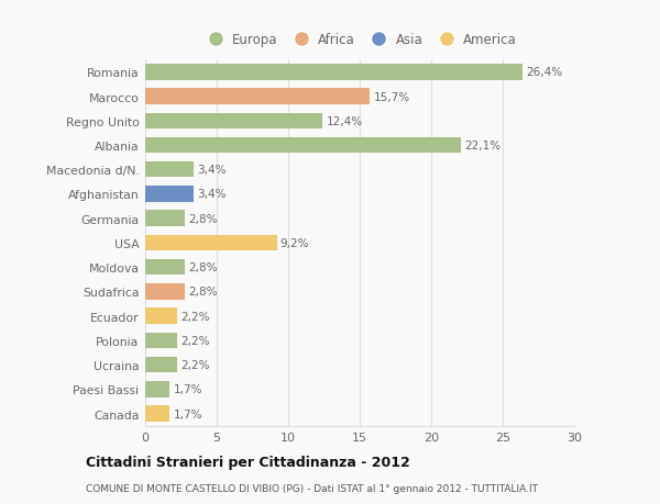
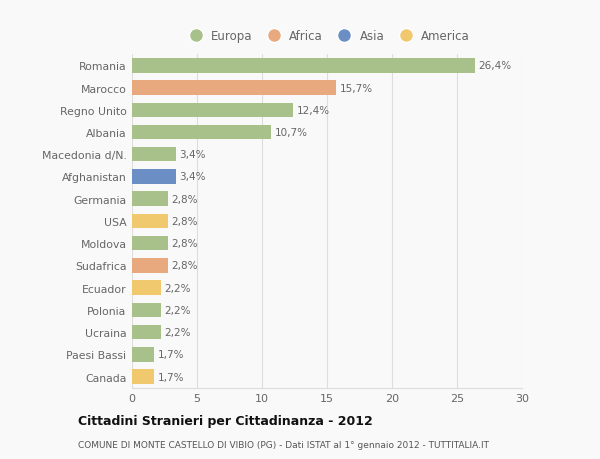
Albania: 22,1% -> 10,7%
USA: 9,2% -> 2,8%
